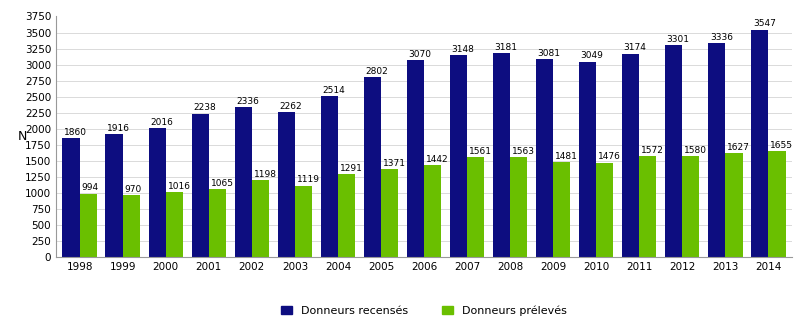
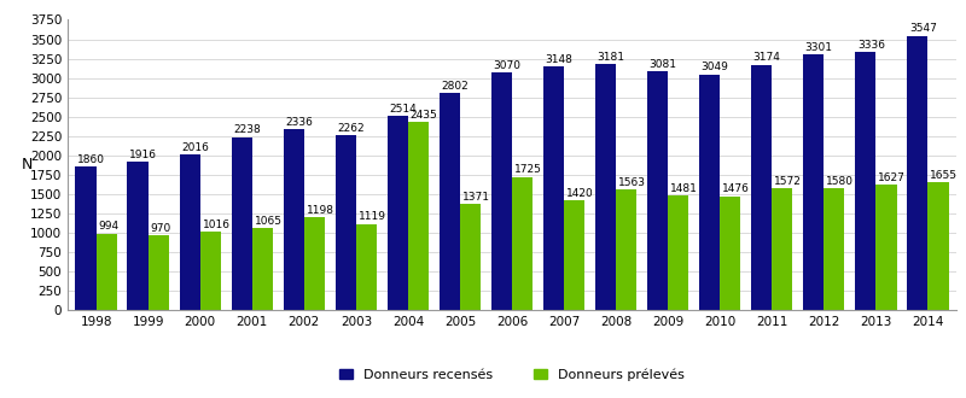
Donneurs prélevés/2004: 1291 -> 2435
Donneurs prélevés/2006: 1442 -> 1725
Donneurs prélevés/2007: 1561 -> 1420
